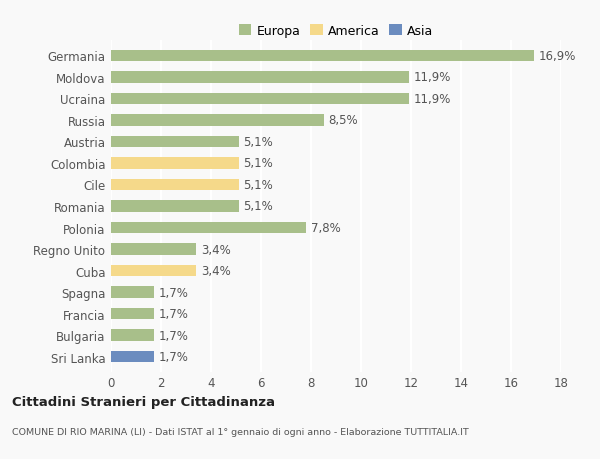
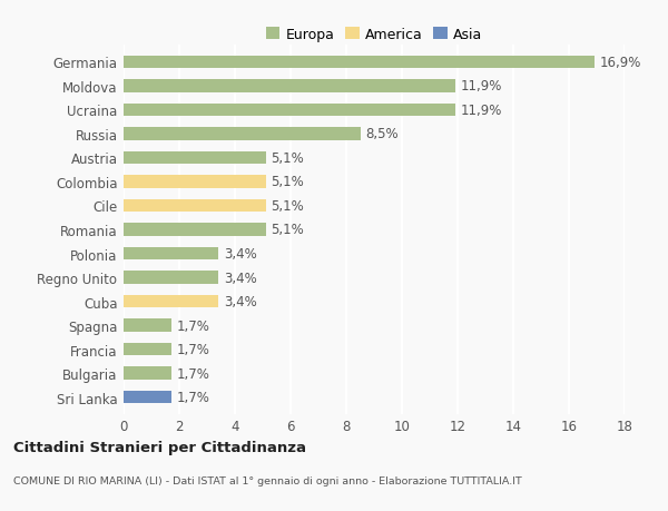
Polonia: 7,8% -> 3,4%
